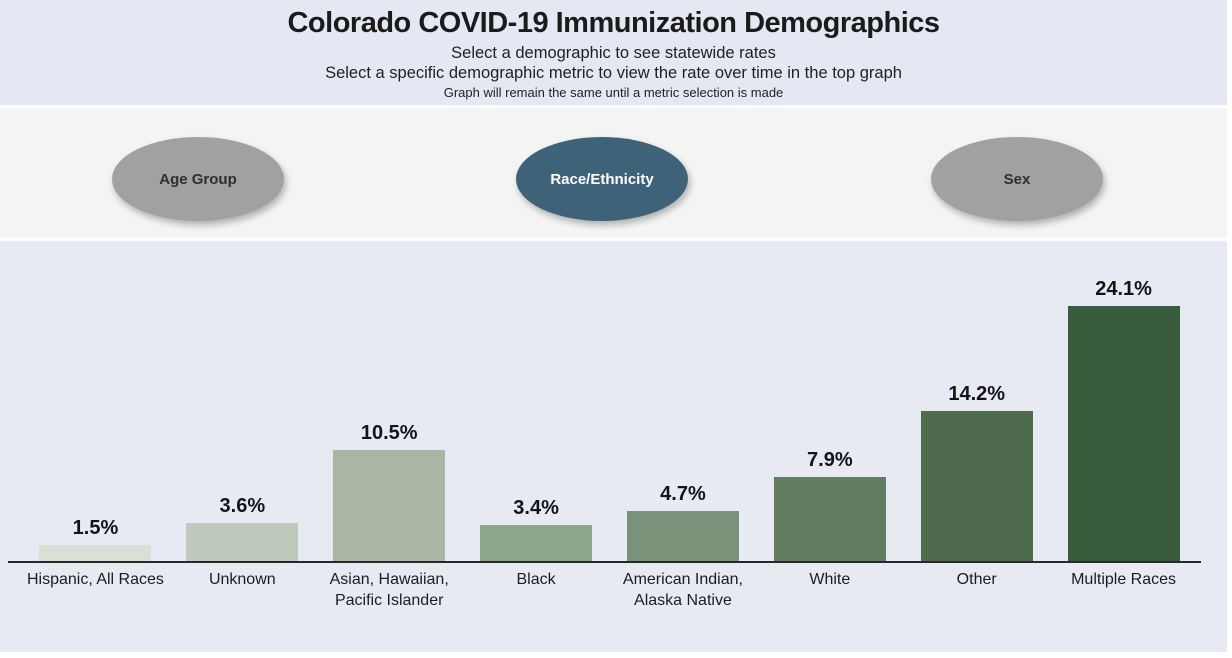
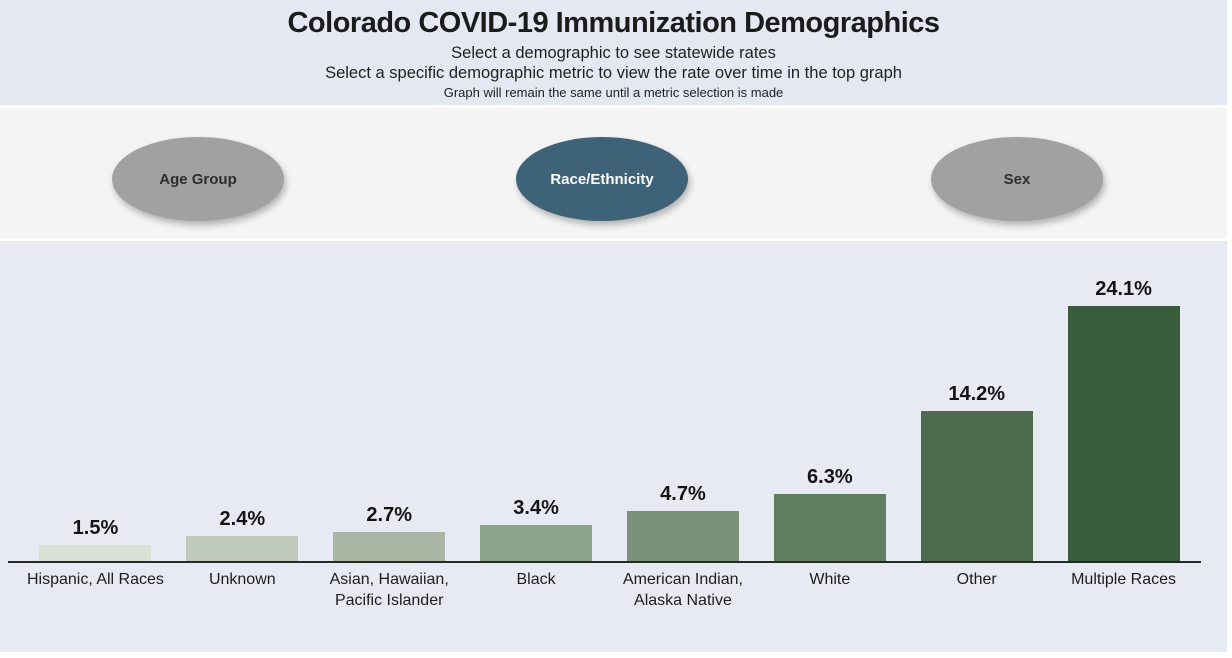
Unknown: 3.6% -> 2.4%
Asian, Hawaiian, Pacific Islander: 10.5% -> 2.7%
White: 7.9% -> 6.3%
